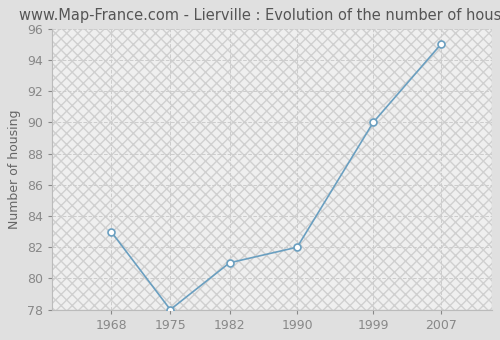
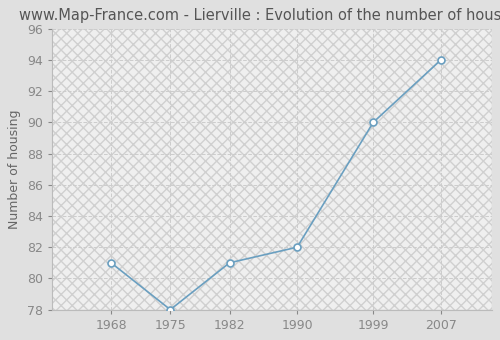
1968: 83 -> 81
2007: 95 -> 94
